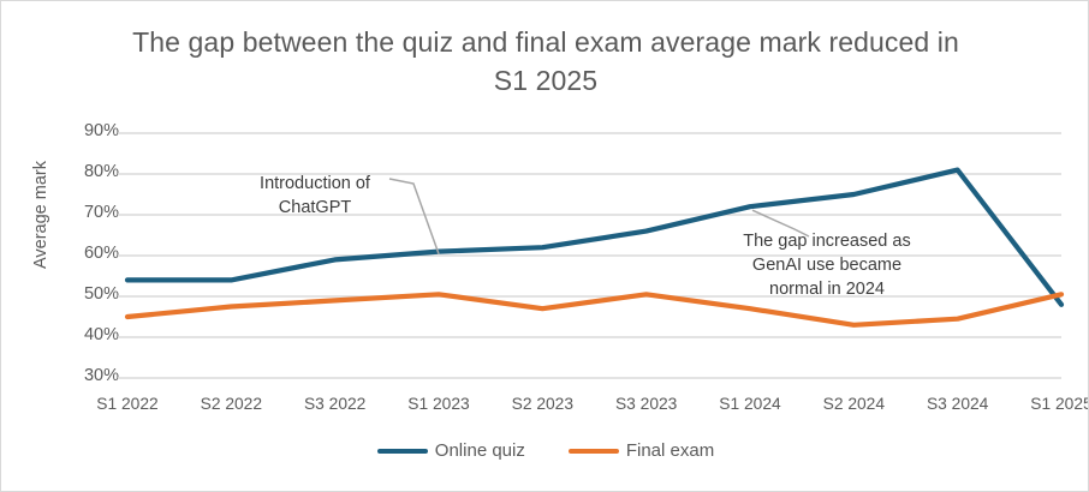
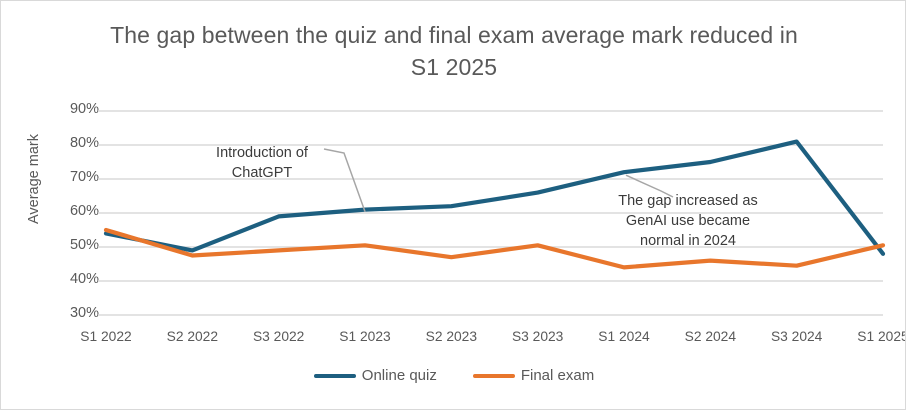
Final exam/S1 2022: 45% -> 55%
Online quiz/S2 2022: 54% -> 49%
Final exam/S1 2024: 47% -> 44%
Final exam/S2 2024: 43% -> 46%
